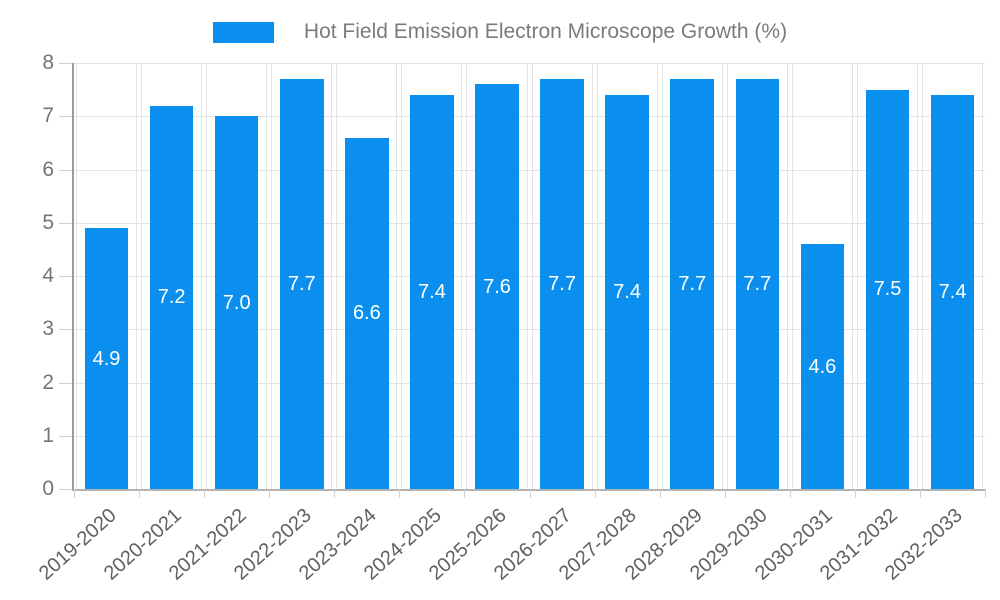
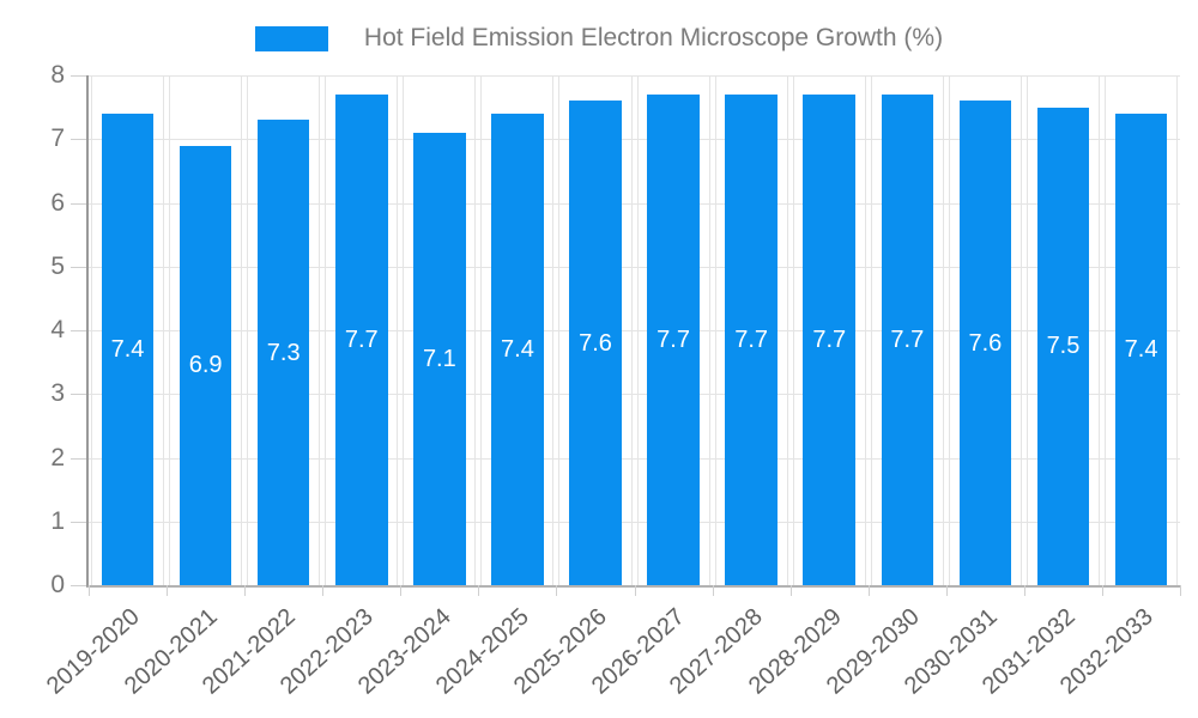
2019-2020: 4.9 -> 7.4
2020-2021: 7.2 -> 6.9
2021-2022: 7.0 -> 7.3
2023-2024: 6.6 -> 7.1
2027-2028: 7.4 -> 7.7
2030-2031: 4.6 -> 7.6
